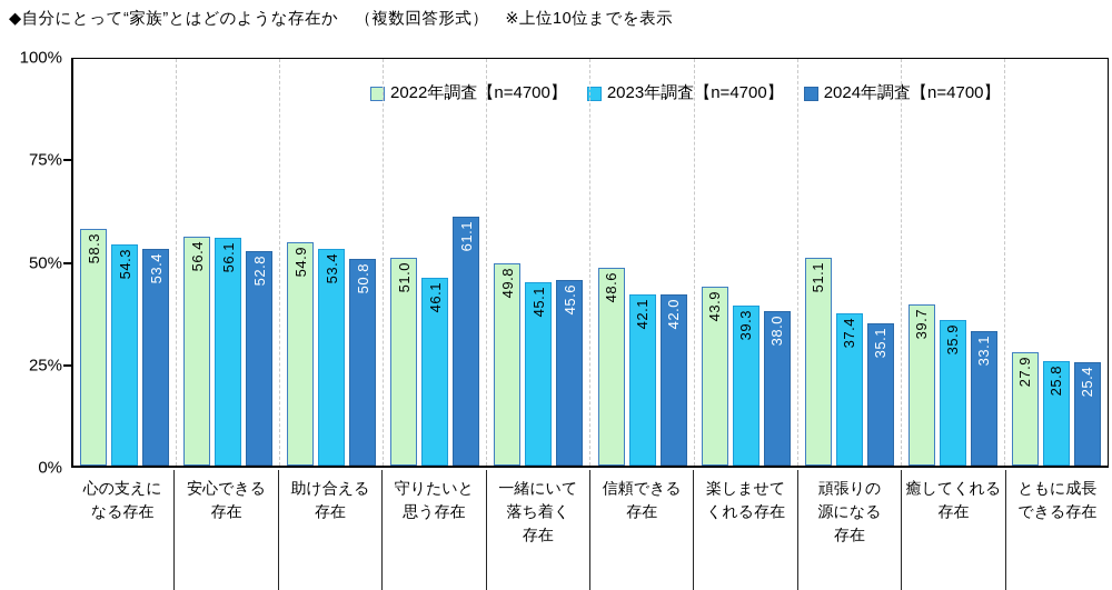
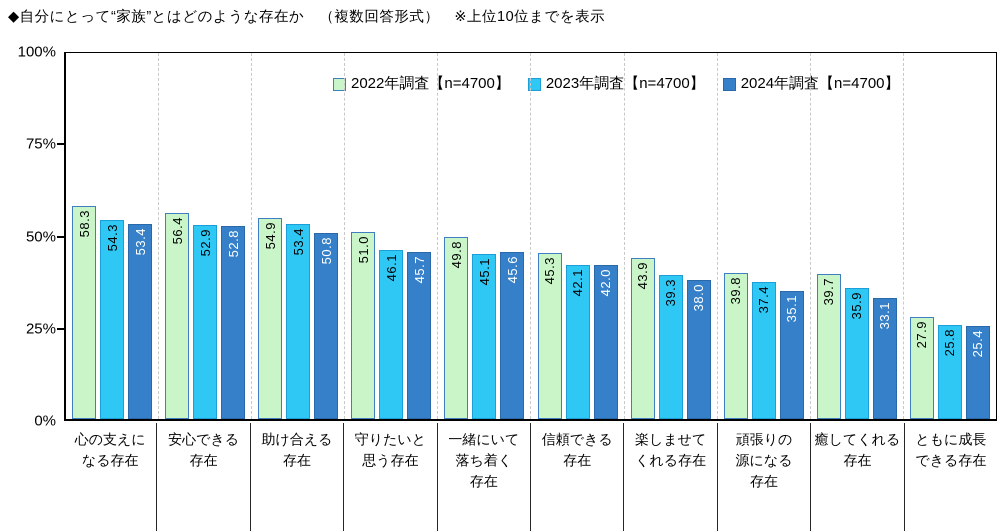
2023年調査【n=4700】/安心できる存在: 56.1 -> 52.9
2024年調査【n=4700】/守りたいと思う存在: 61.1 -> 45.7
2022年調査【n=4700】/信頼できる存在: 48.6 -> 45.3
2022年調査【n=4700】/頑張りの源になる存在: 51.1 -> 39.8
